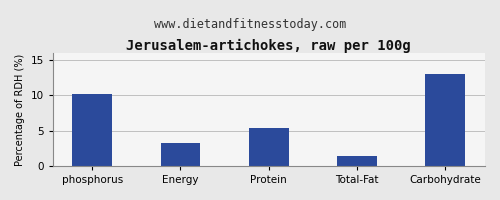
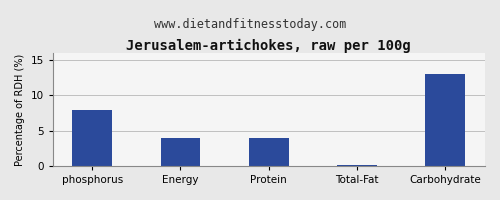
phosphorus: 10.2 -> 8.0
Energy: 3.2 -> 4.0
Protein: 5.4 -> 4.0
Total-Fat: 1.4 -> 0.1
